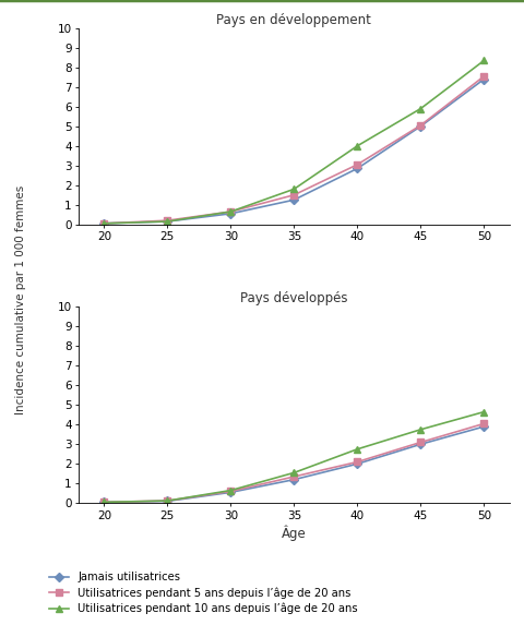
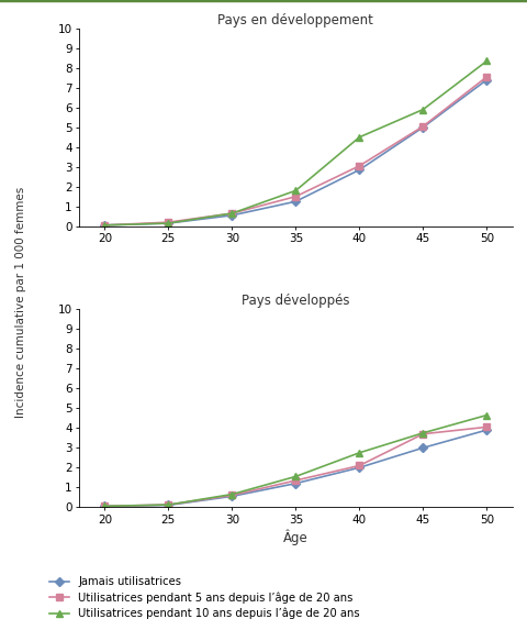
Pays en développement/Utilisatrices pendant 10 ans depuis l’âge de 20 ans/40: 4.0 -> 4.5
Pays développés/Utilisatrices pendant 5 ans depuis l’âge de 20 ans/45: 3.1 -> 3.7
